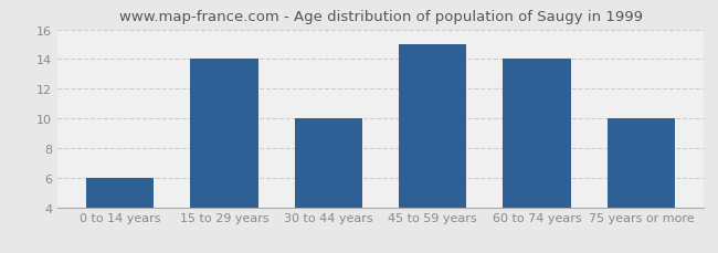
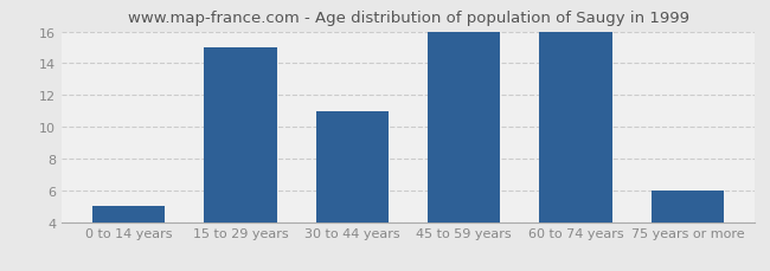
0 to 14 years: 6 -> 5
15 to 29 years: 14 -> 15
30 to 44 years: 10 -> 11
45 to 59 years: 15 -> 16
60 to 74 years: 14 -> 16
75 years or more: 10 -> 6
